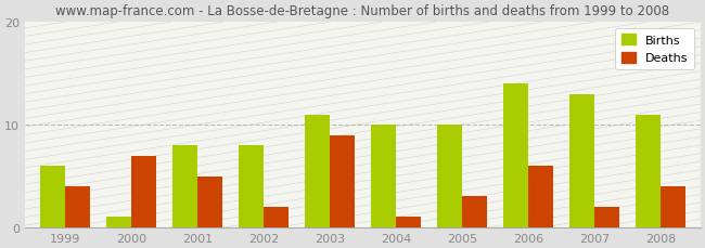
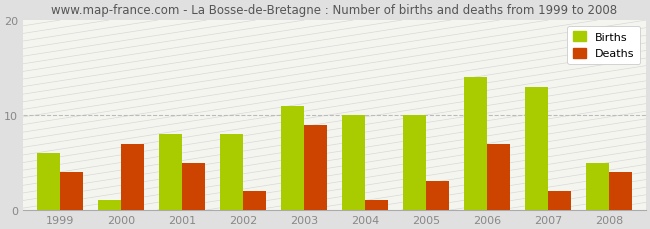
Deaths/2006: 6 -> 7
Births/2008: 11 -> 5
